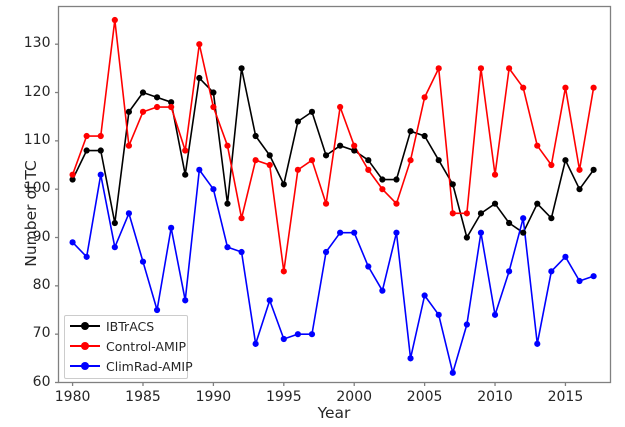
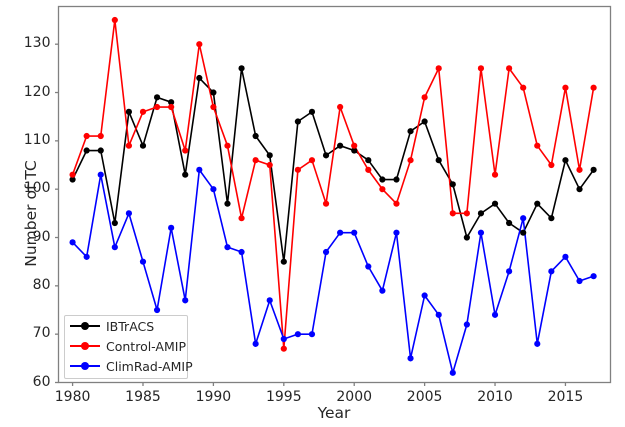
IBTrACS/1985: 120 -> 109
IBTrACS/1995: 101 -> 85
Control-AMIP/1995: 83 -> 67
IBTrACS/2005: 111 -> 114
